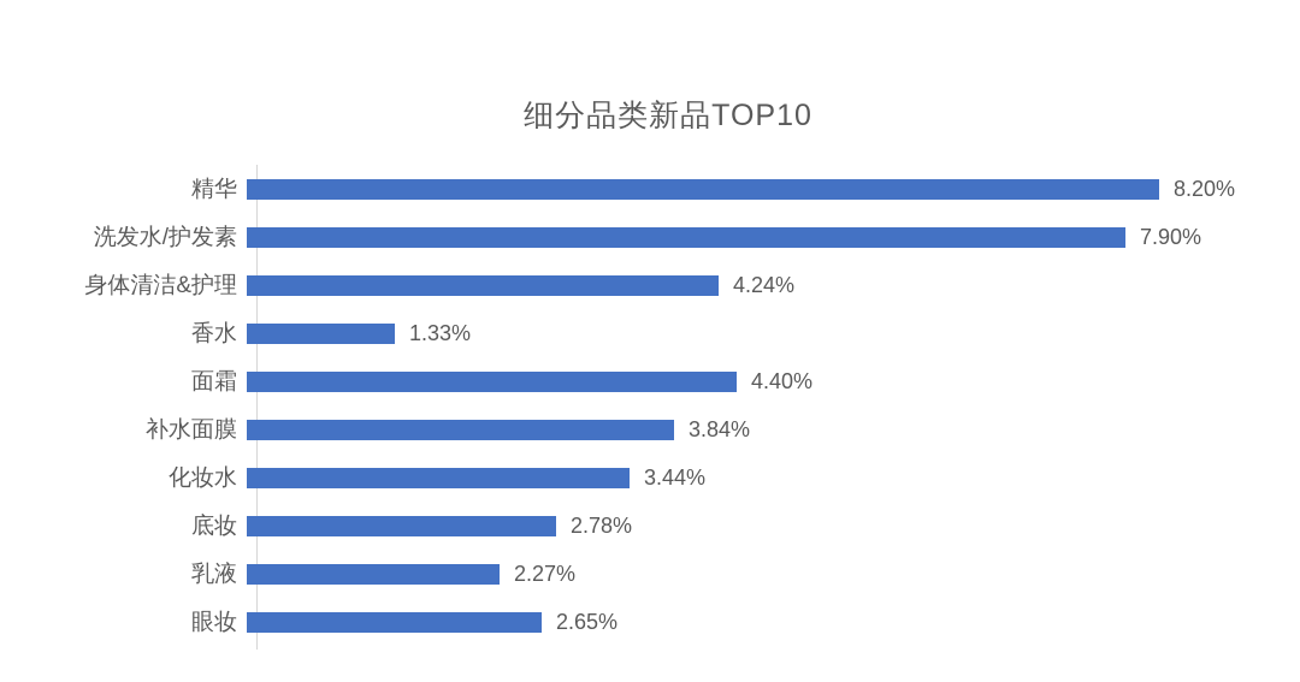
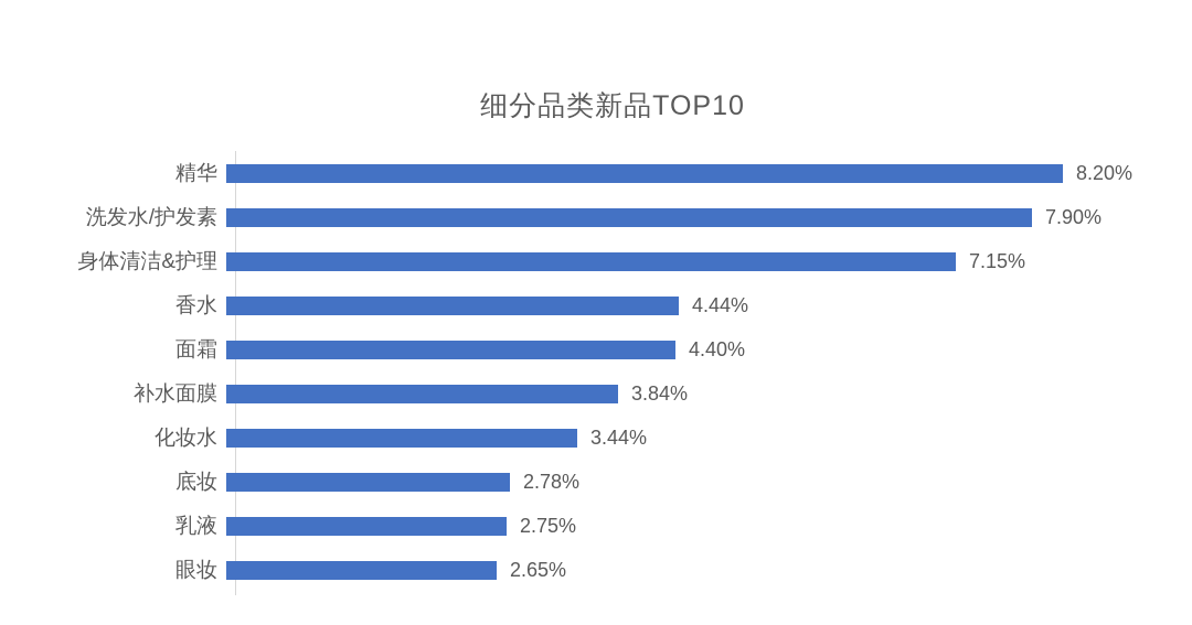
身体清洁&护理: 4.24% -> 7.15%
香水: 1.33% -> 4.44%
乳液: 2.27% -> 2.75%
